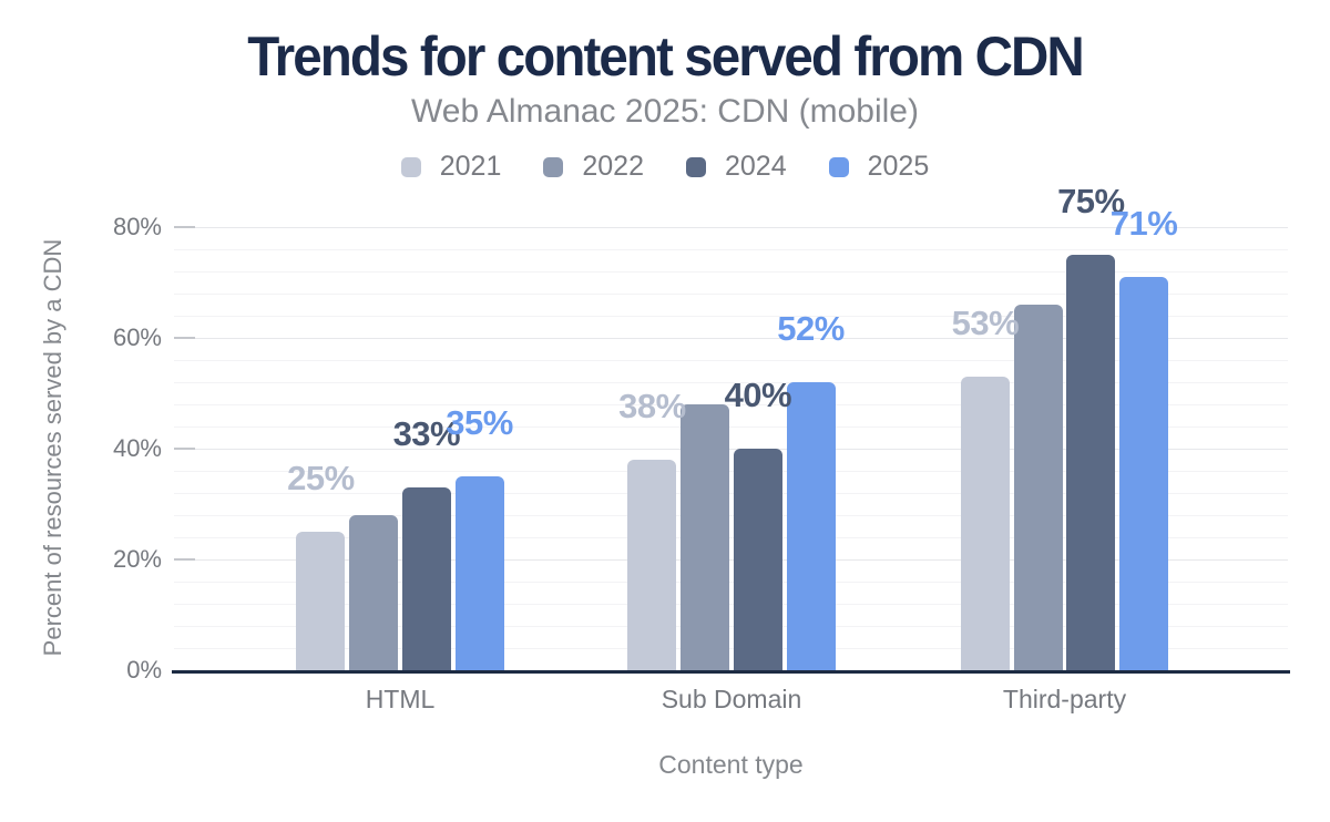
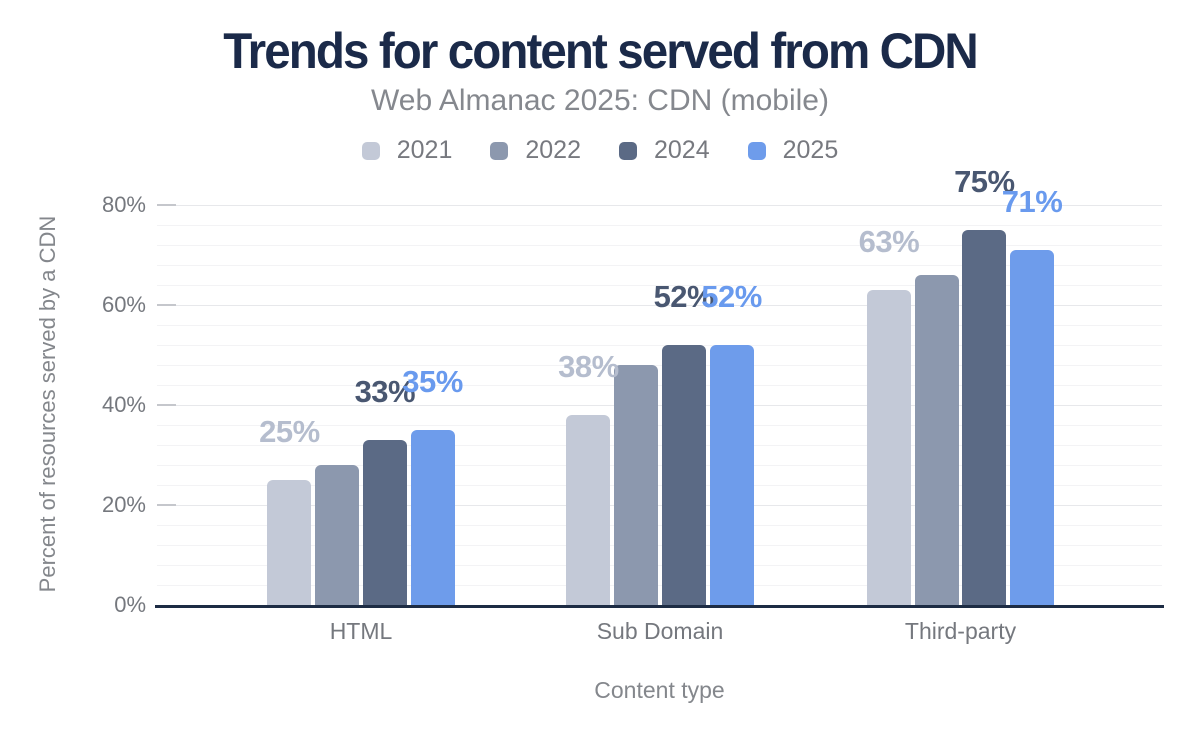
2024/Sub Domain: 40% -> 52%
2021/Third-party: 53% -> 63%
